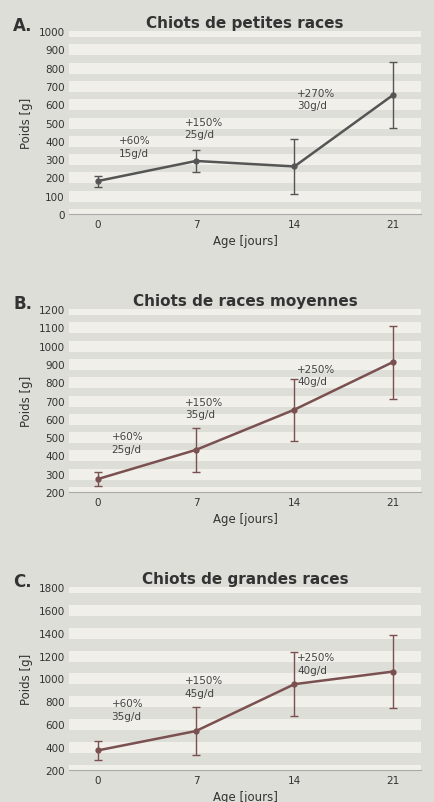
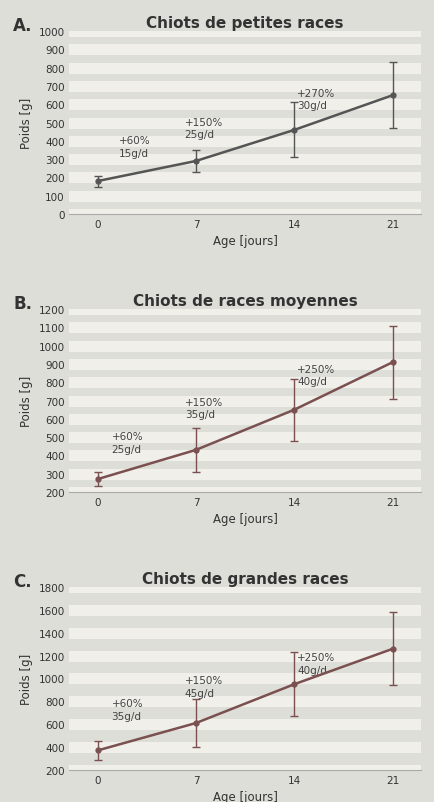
Chiots de petites races/14: 260 -> 460
Chiots de grandes races/7: 540 -> 610
Chiots de grandes races/21: 1060 -> 1260
